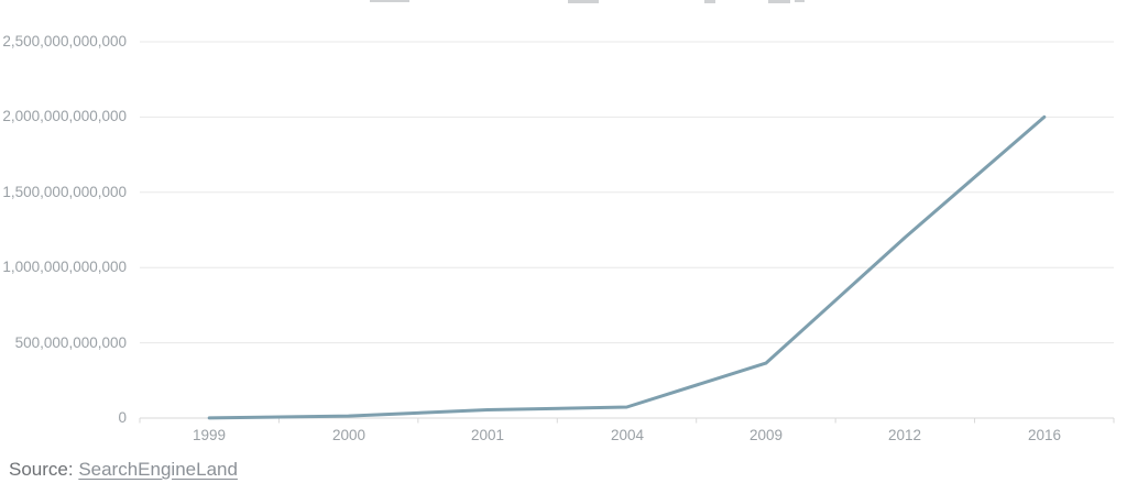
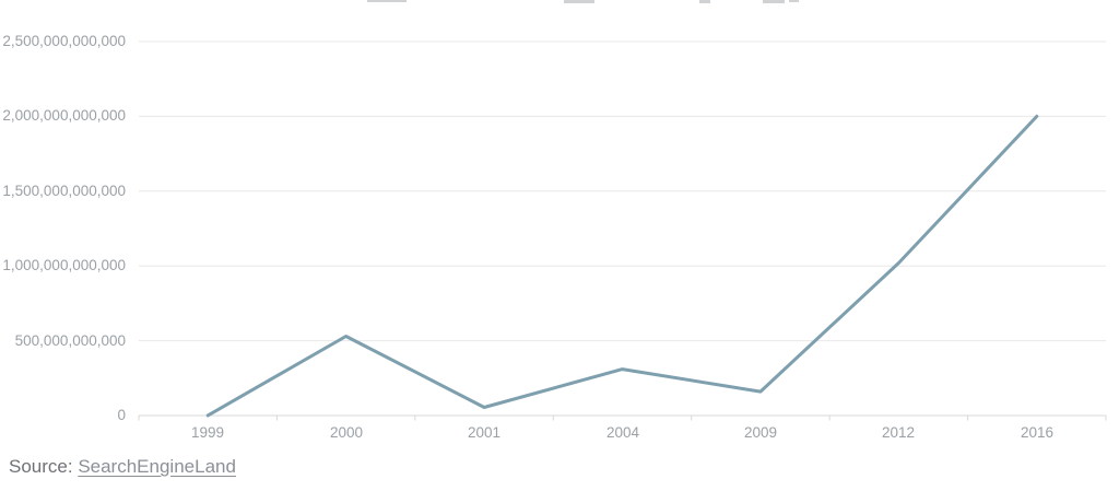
2000: 10000000000 -> 530000000000
2004: 70000000000 -> 310000000000
2009: 360000000000 -> 160000000000
2012: 1200000000000 -> 1020000000000
